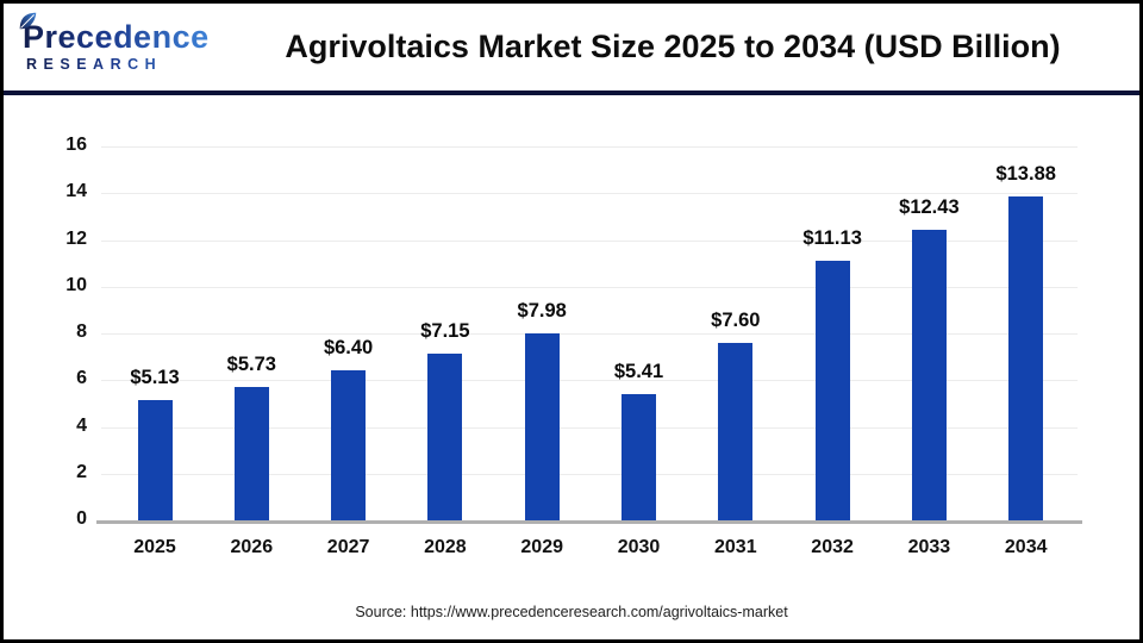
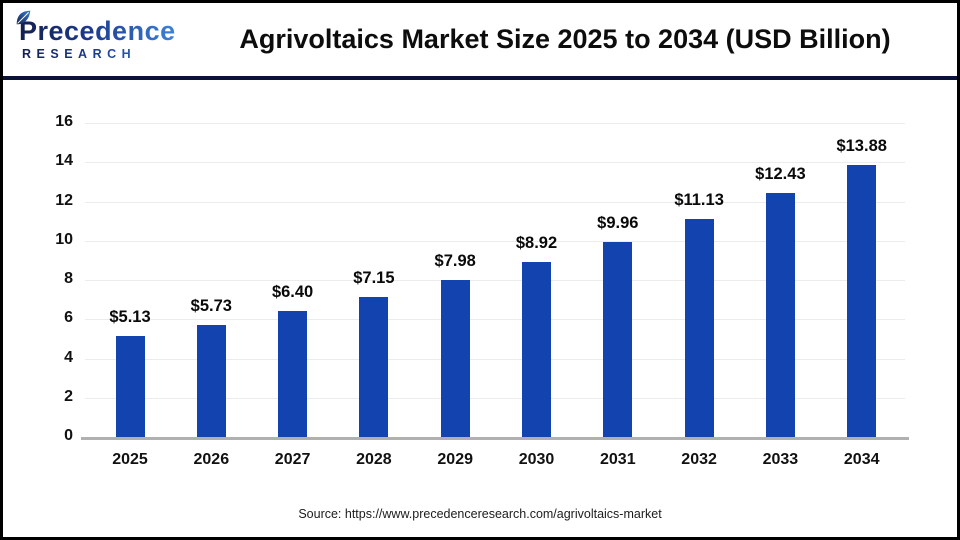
2030: $5.41 -> $8.92
2031: $7.60 -> $9.96
